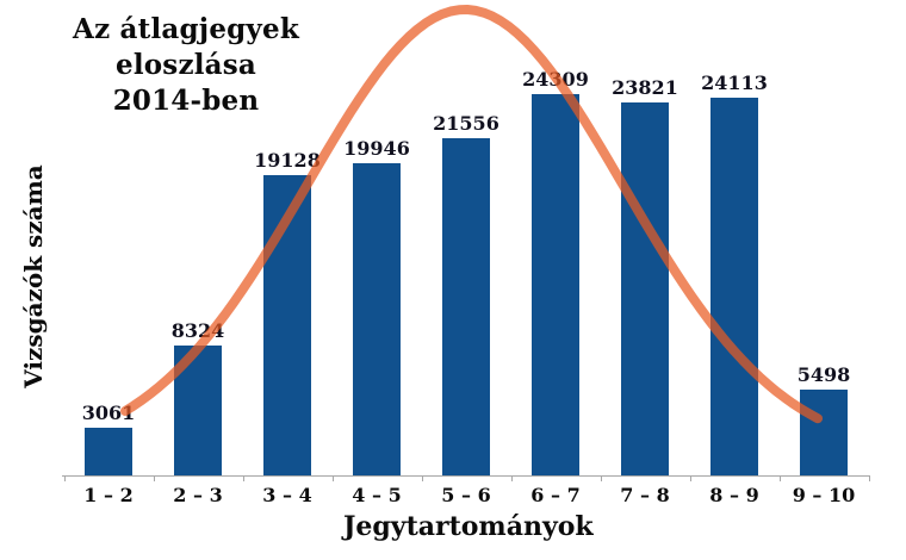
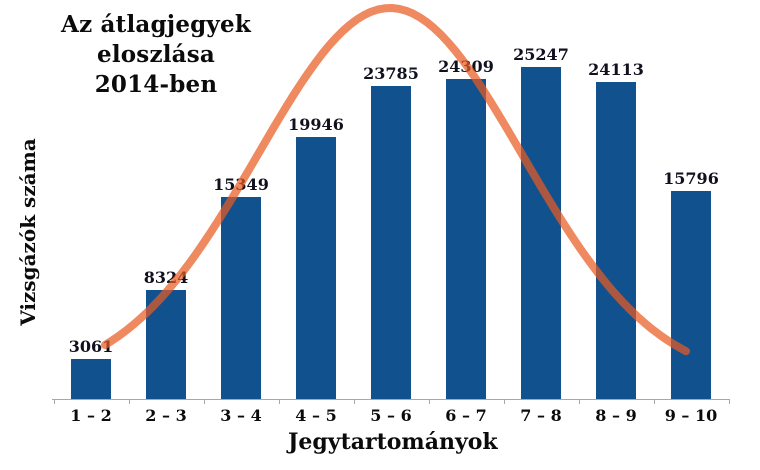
3 – 4: 19128 -> 15349
5 – 6: 21556 -> 23785
7 – 8: 23821 -> 25247
9 – 10: 5498 -> 15796
